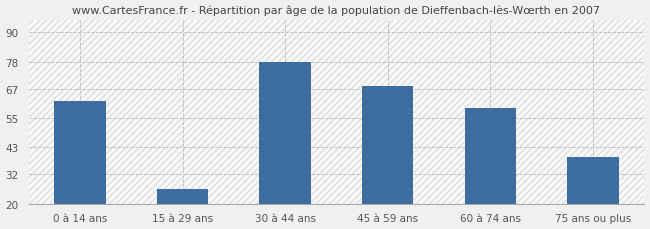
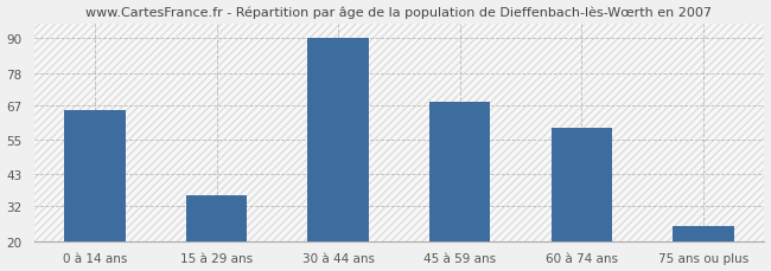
0 à 14 ans: 62 -> 65
15 à 29 ans: 26 -> 36
30 à 44 ans: 78 -> 90
75 ans ou plus: 39 -> 25
